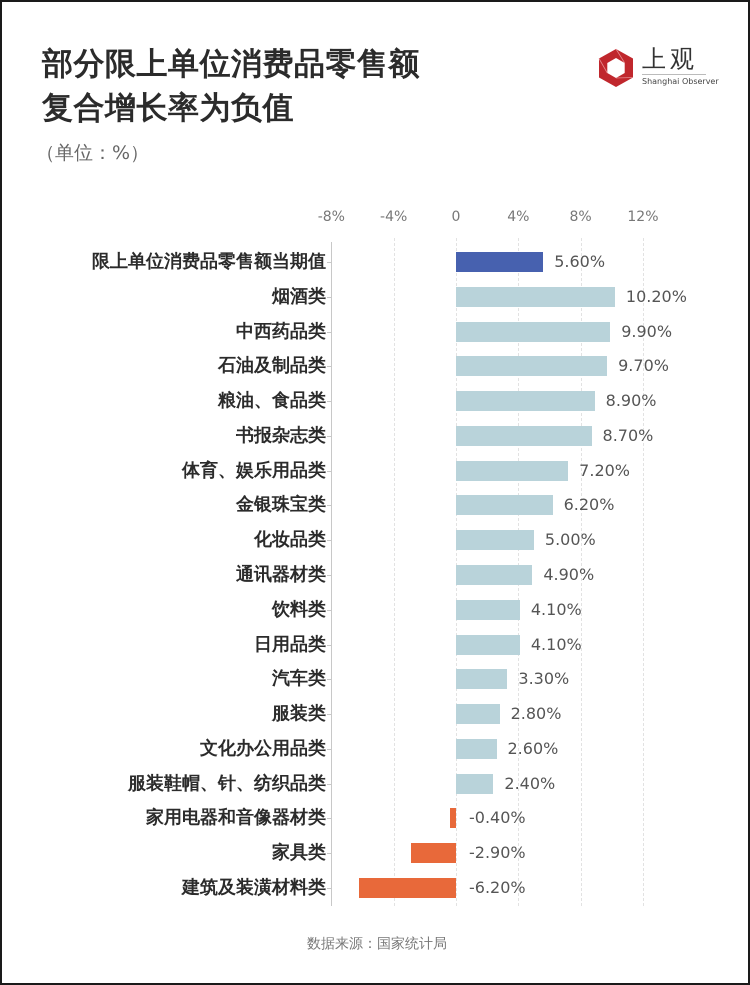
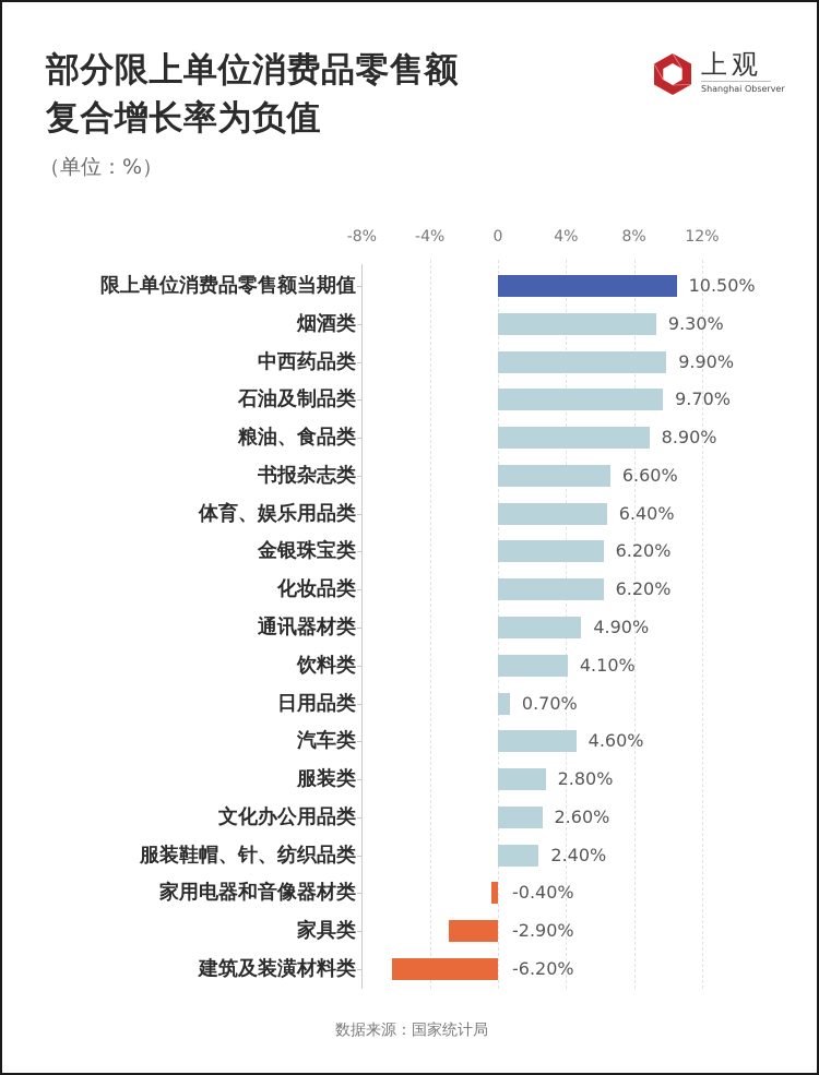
限上单位消费品零售额当期值: 5.60% -> 10.50%
烟酒类: 10.20% -> 9.30%
书报杂志类: 8.70% -> 6.60%
体育、娱乐用品类: 7.20% -> 6.40%
化妆品类: 5.00% -> 6.20%
日用品类: 4.10% -> 0.70%
汽车类: 3.30% -> 4.60%
